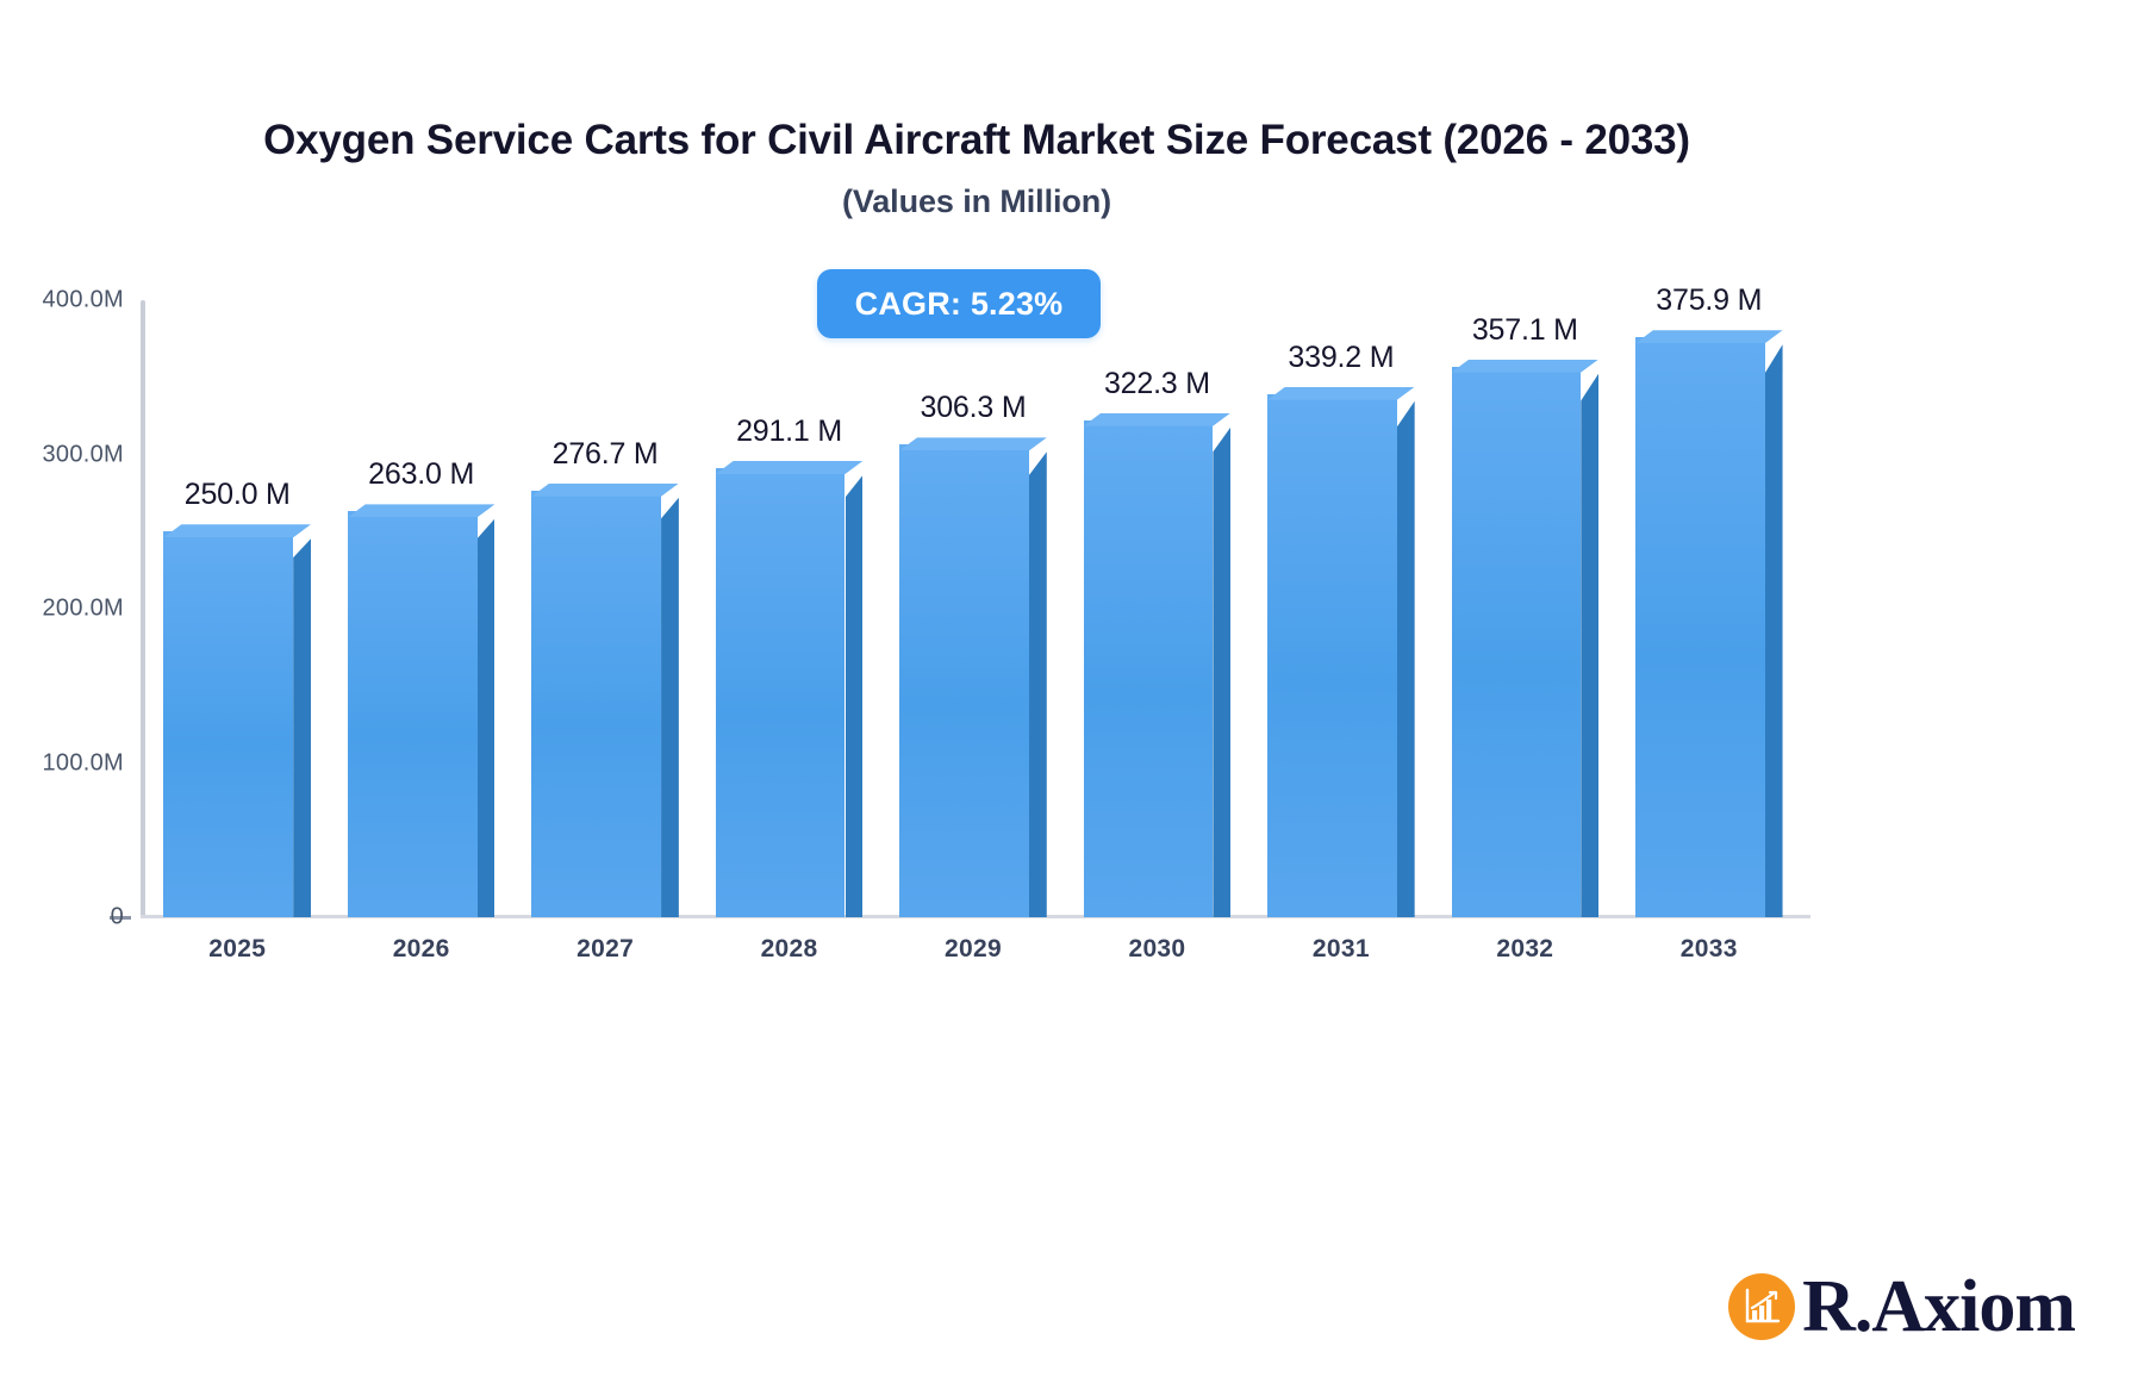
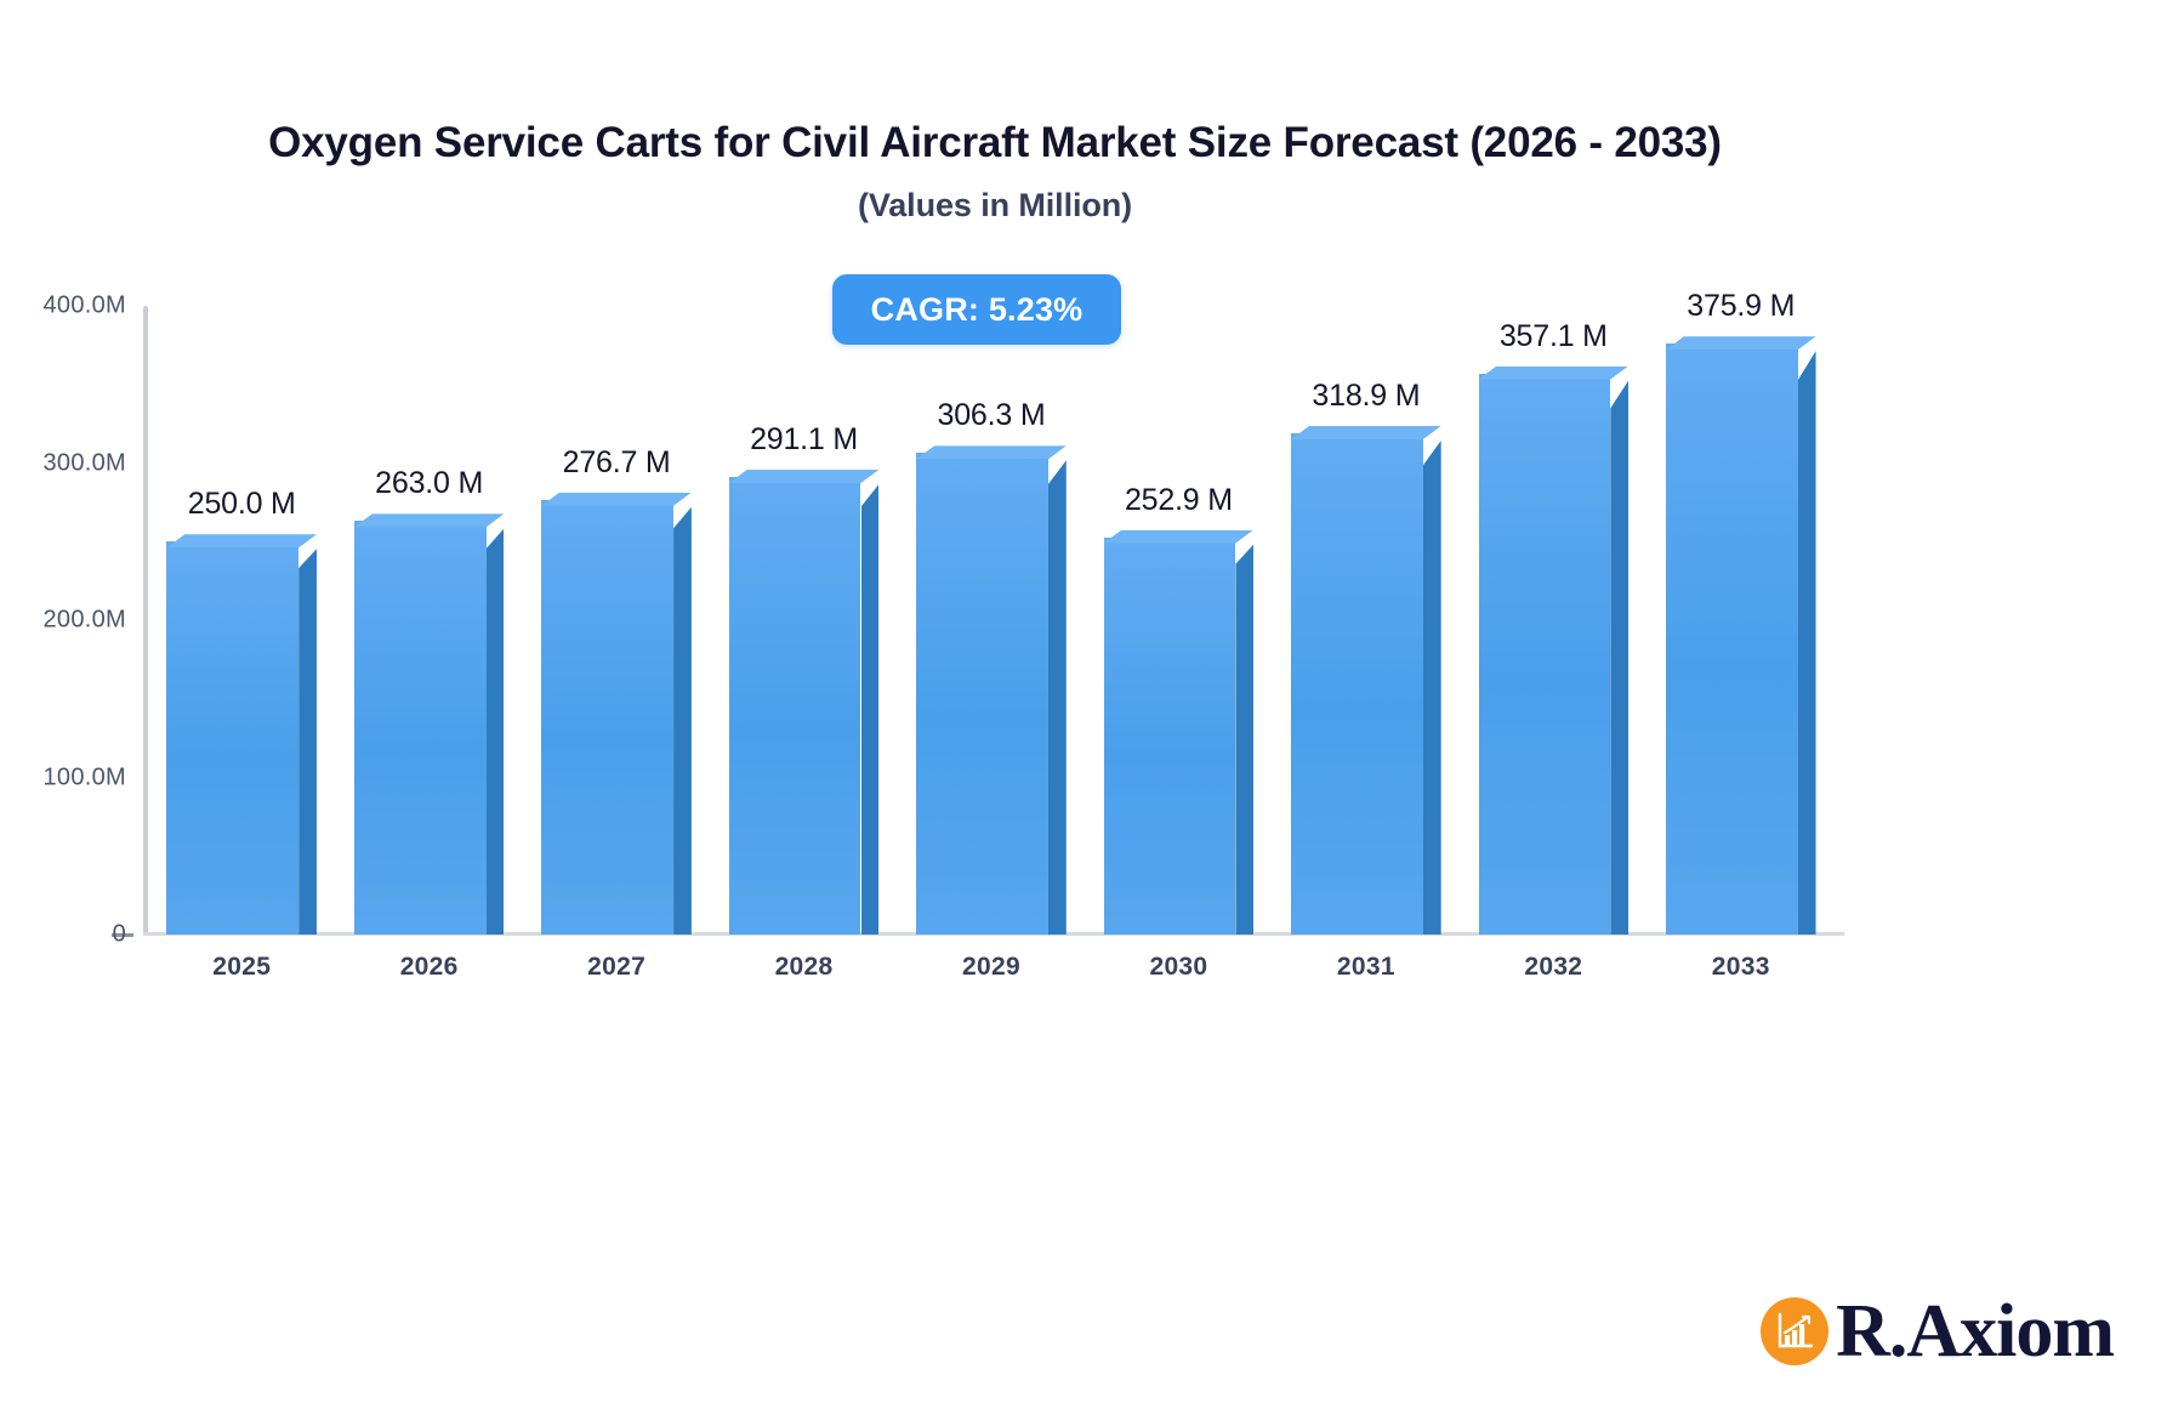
2030: 322.3 -> 252.9
2031: 339.2 -> 318.9
